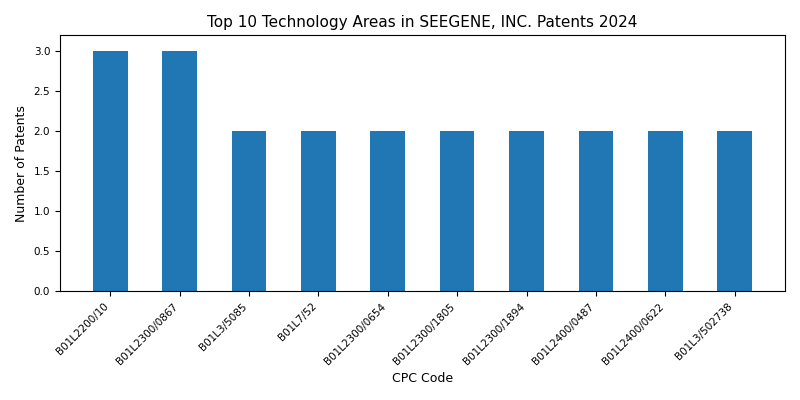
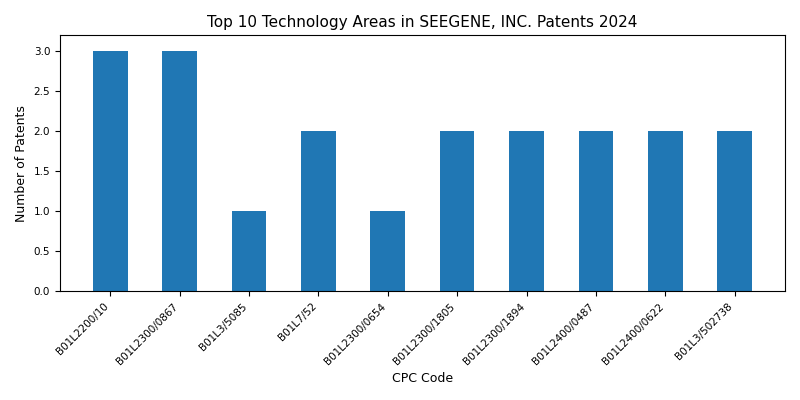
B01L3/5085: 2 -> 1
B01L2300/0654: 2 -> 1
